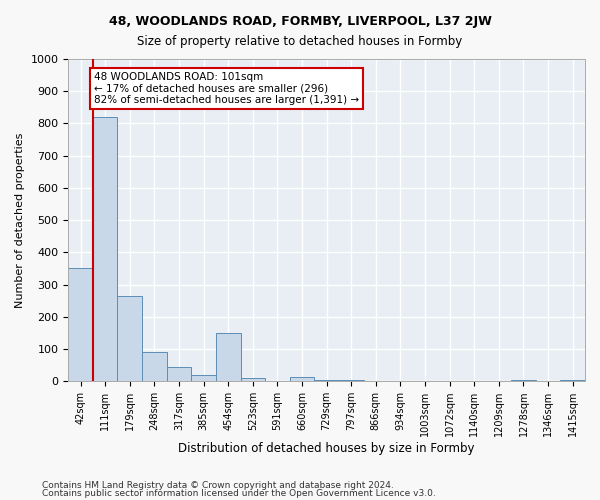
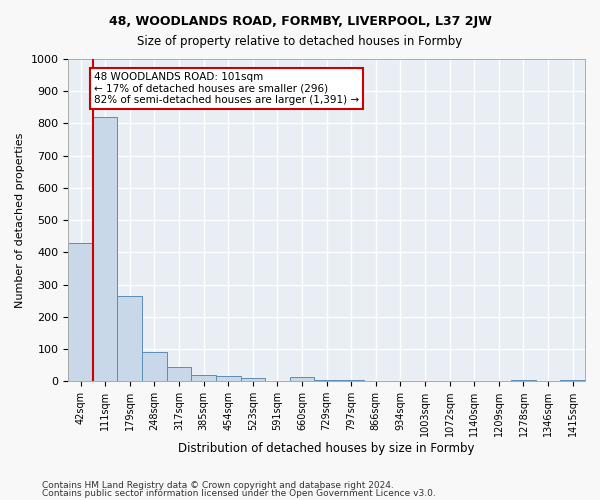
42sqm: 350 -> 430
454sqm: 150 -> 15
